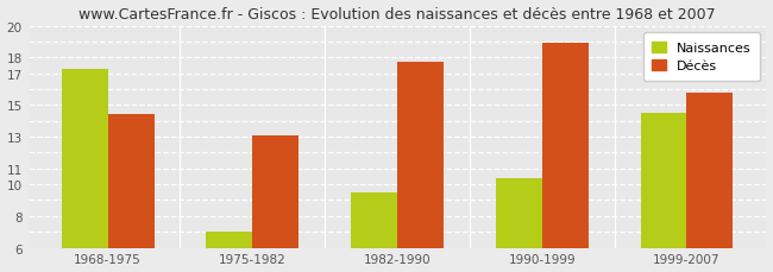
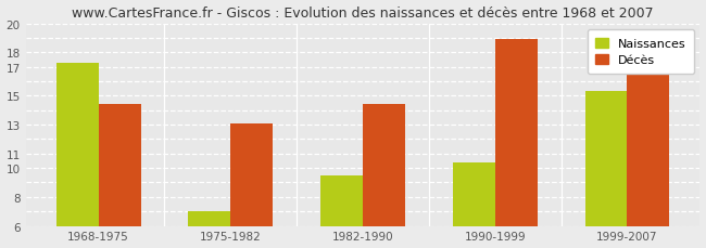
Décès/1982-1990: 17.7 -> 14.4
Naissances/1999-2007: 14.5 -> 15.3
Décès/1999-2007: 15.8 -> 16.7
